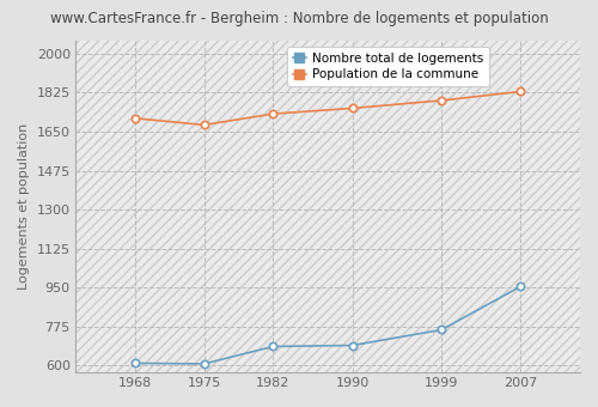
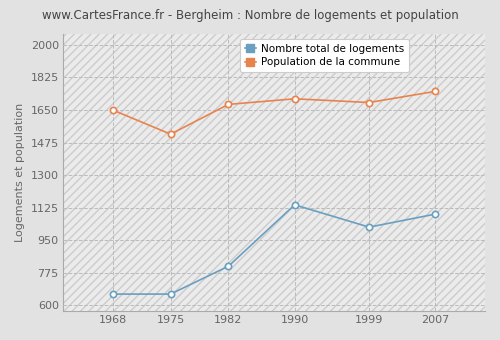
Nombre total de logements/1968: 610 -> 660
Population de la commune/1968: 1710 -> 1650
Nombre total de logements/1975: 610 -> 660
Population de la commune/1975: 1680 -> 1520
Nombre total de logements/1982: 680 -> 810
Population de la commune/1982: 1730 -> 1680
Nombre total de logements/1990: 690 -> 1140
Population de la commune/1990: 1760 -> 1710
Nombre total de logements/1999: 760 -> 1020
Population de la commune/1999: 1790 -> 1690
Nombre total de logements/2007: 960 -> 1090
Population de la commune/2007: 1830 -> 1750
